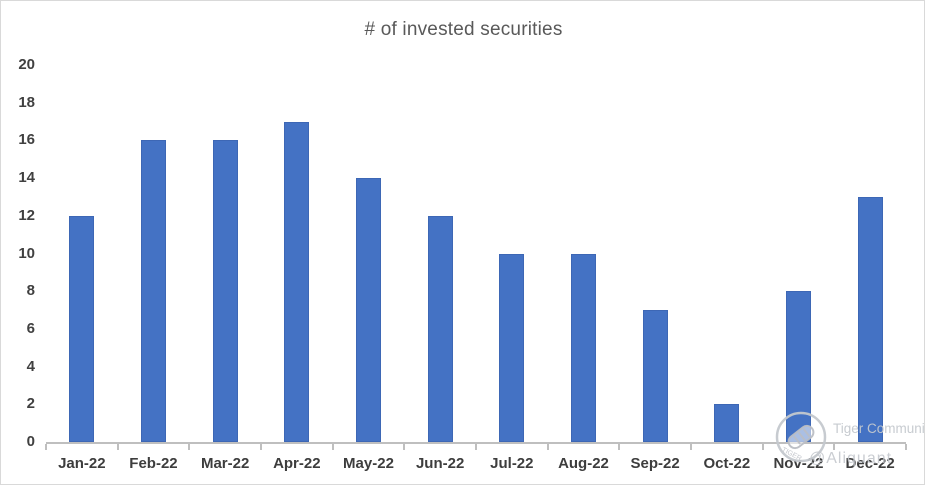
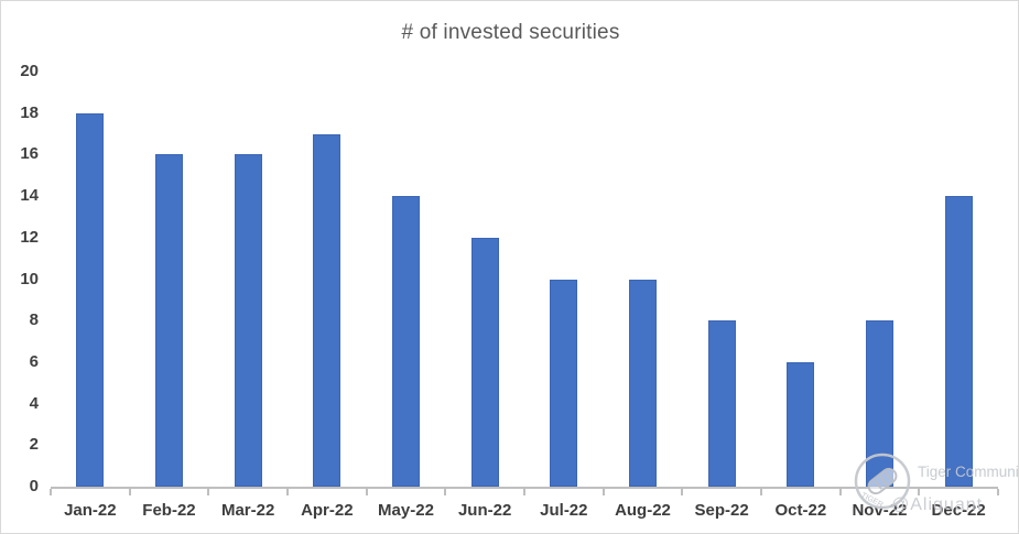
Jan-22: 12 -> 18
Sep-22: 7 -> 8
Oct-22: 2 -> 6
Dec-22: 13 -> 14
